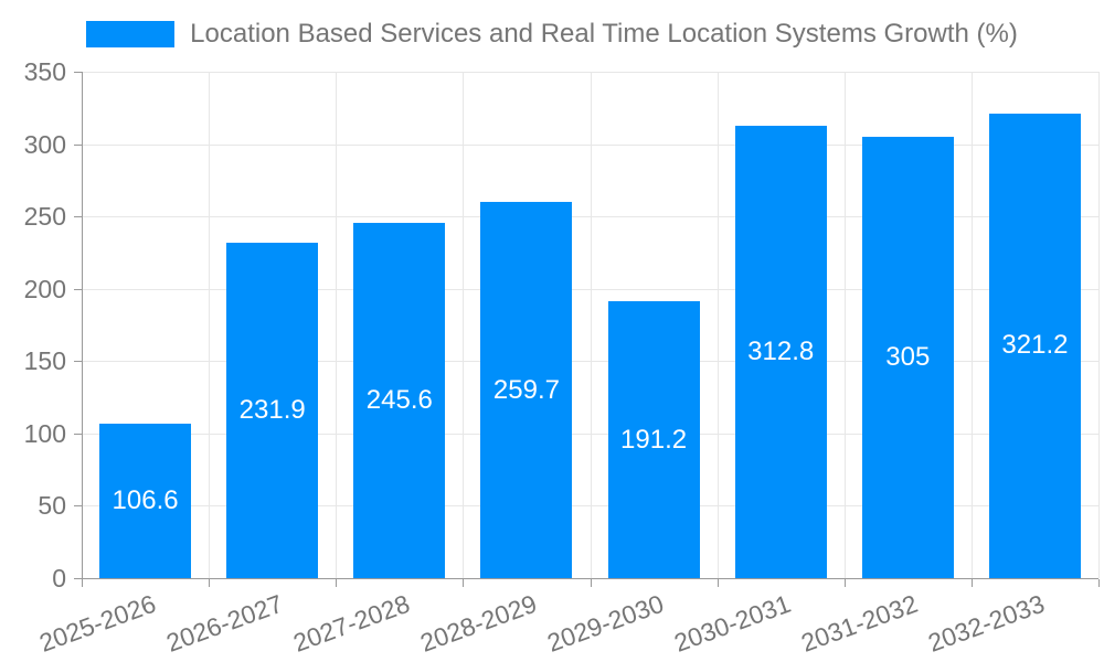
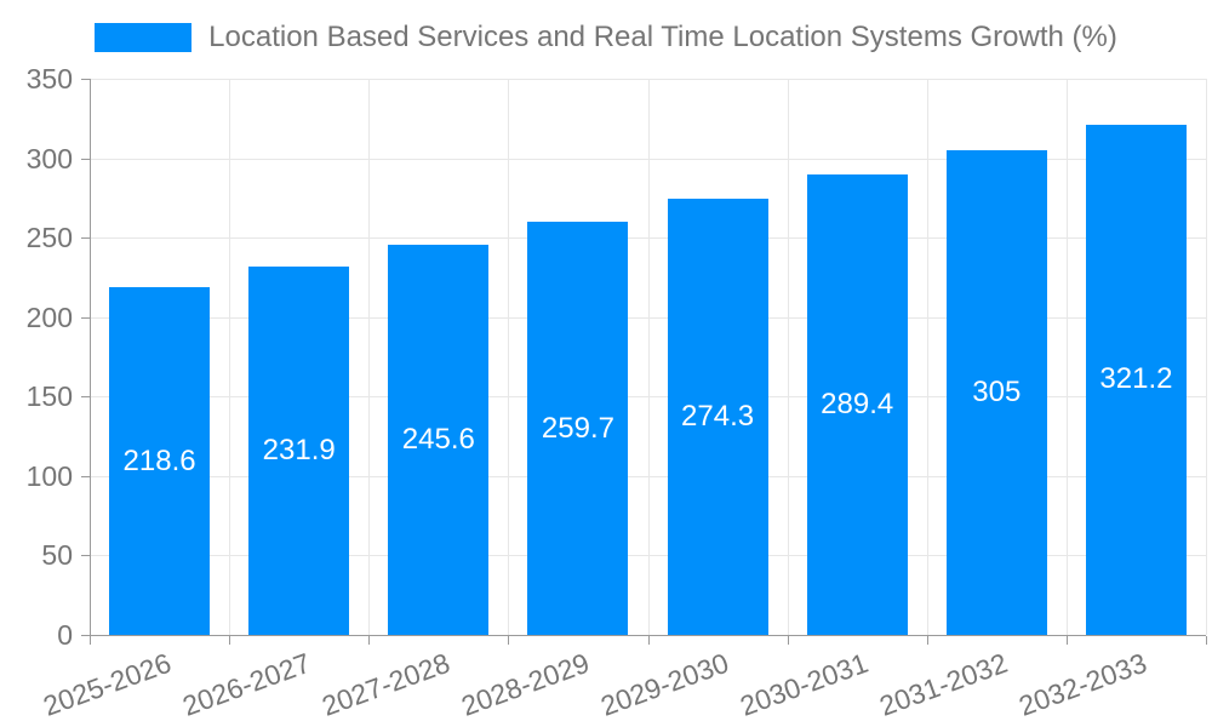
2025-2026: 106.6 -> 218.6
2029-2030: 191.2 -> 274.3
2030-2031: 312.8 -> 289.4
